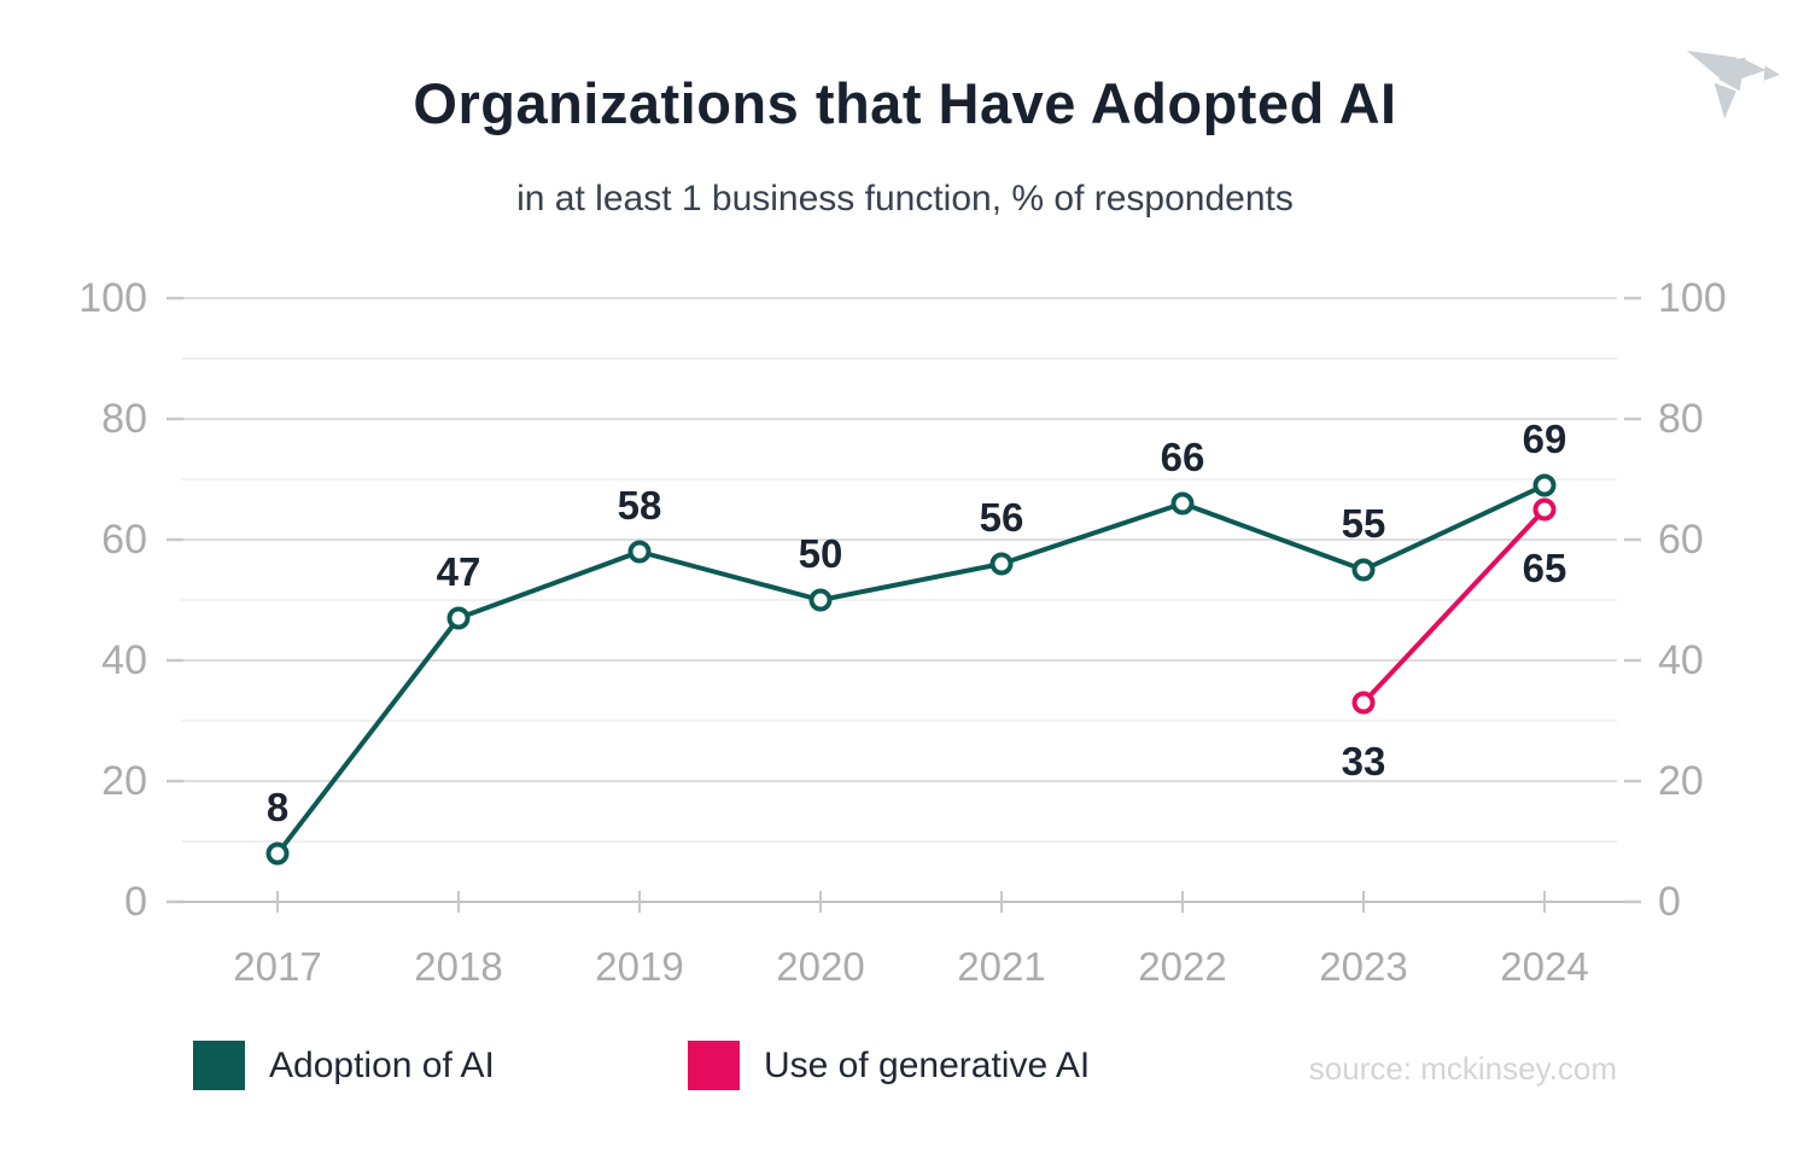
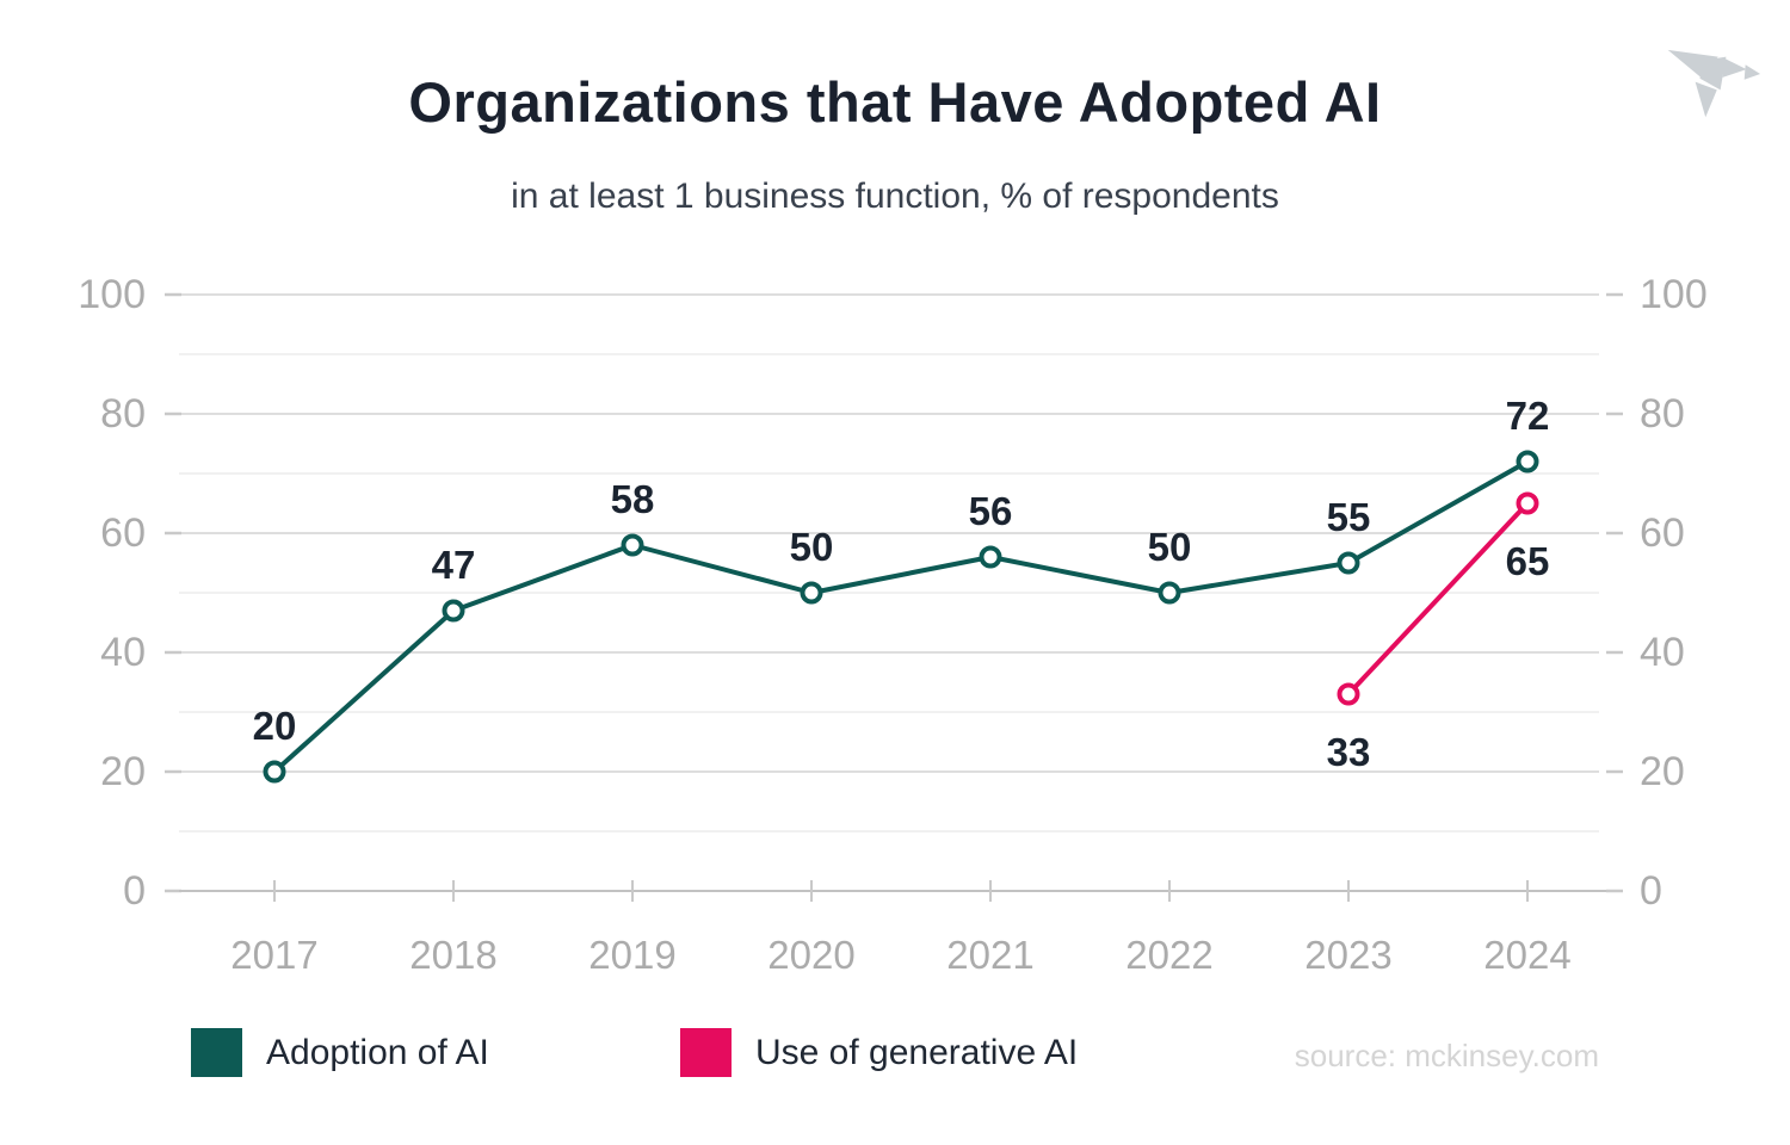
Adoption of AI/2017: 8 -> 20
Adoption of AI/2022: 66 -> 50
Adoption of AI/2024: 69 -> 72
